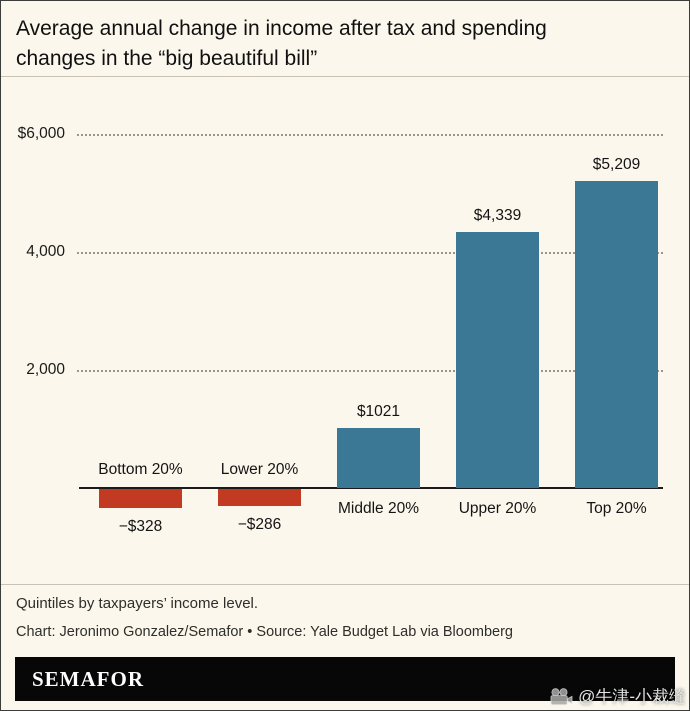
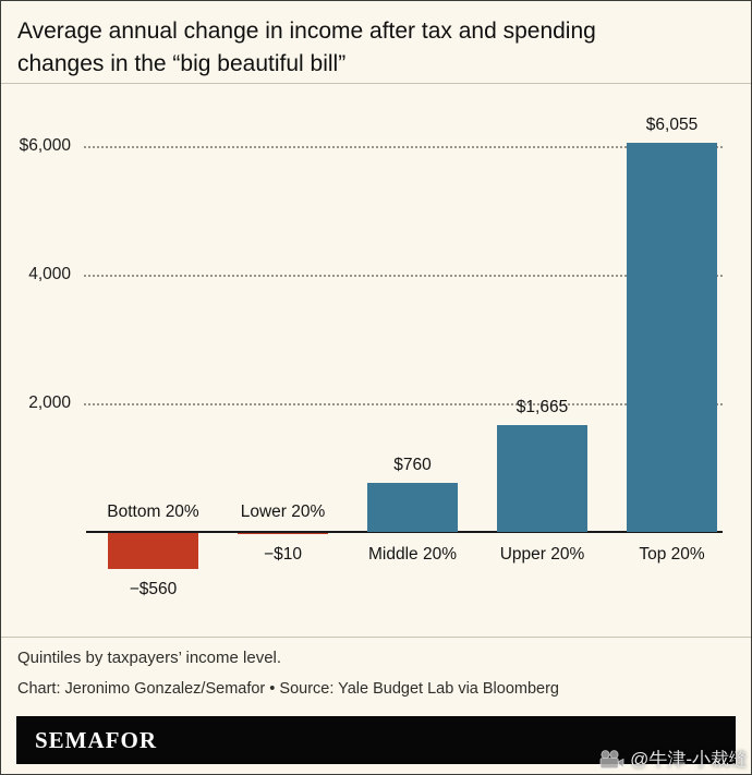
Bottom 20%: −$328 -> −$560
Lower 20%: −$286 -> −$10
Middle 20%: $1021 -> $760
Upper 20%: $4,339 -> $1,665
Top 20%: $5,209 -> $6,055
